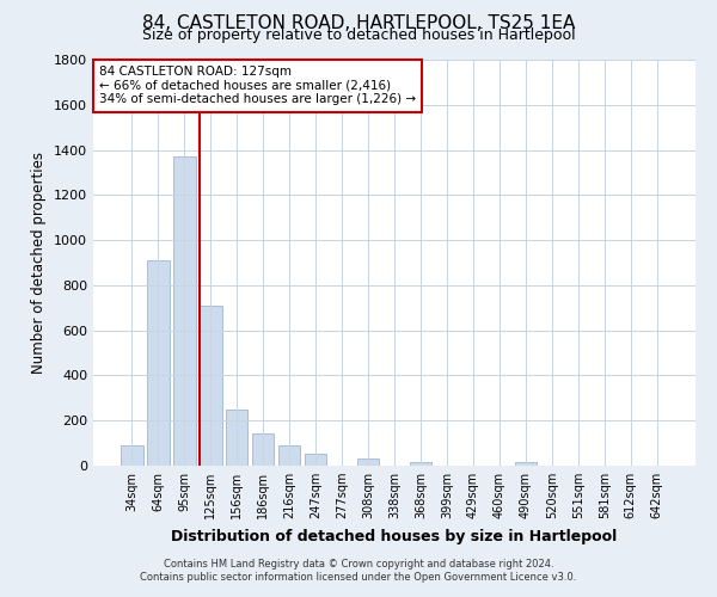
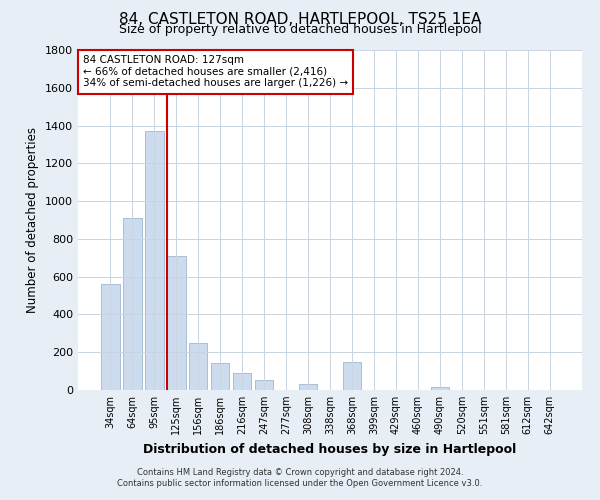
34sqm: 90 -> 560
368sqm: 20 -> 150
